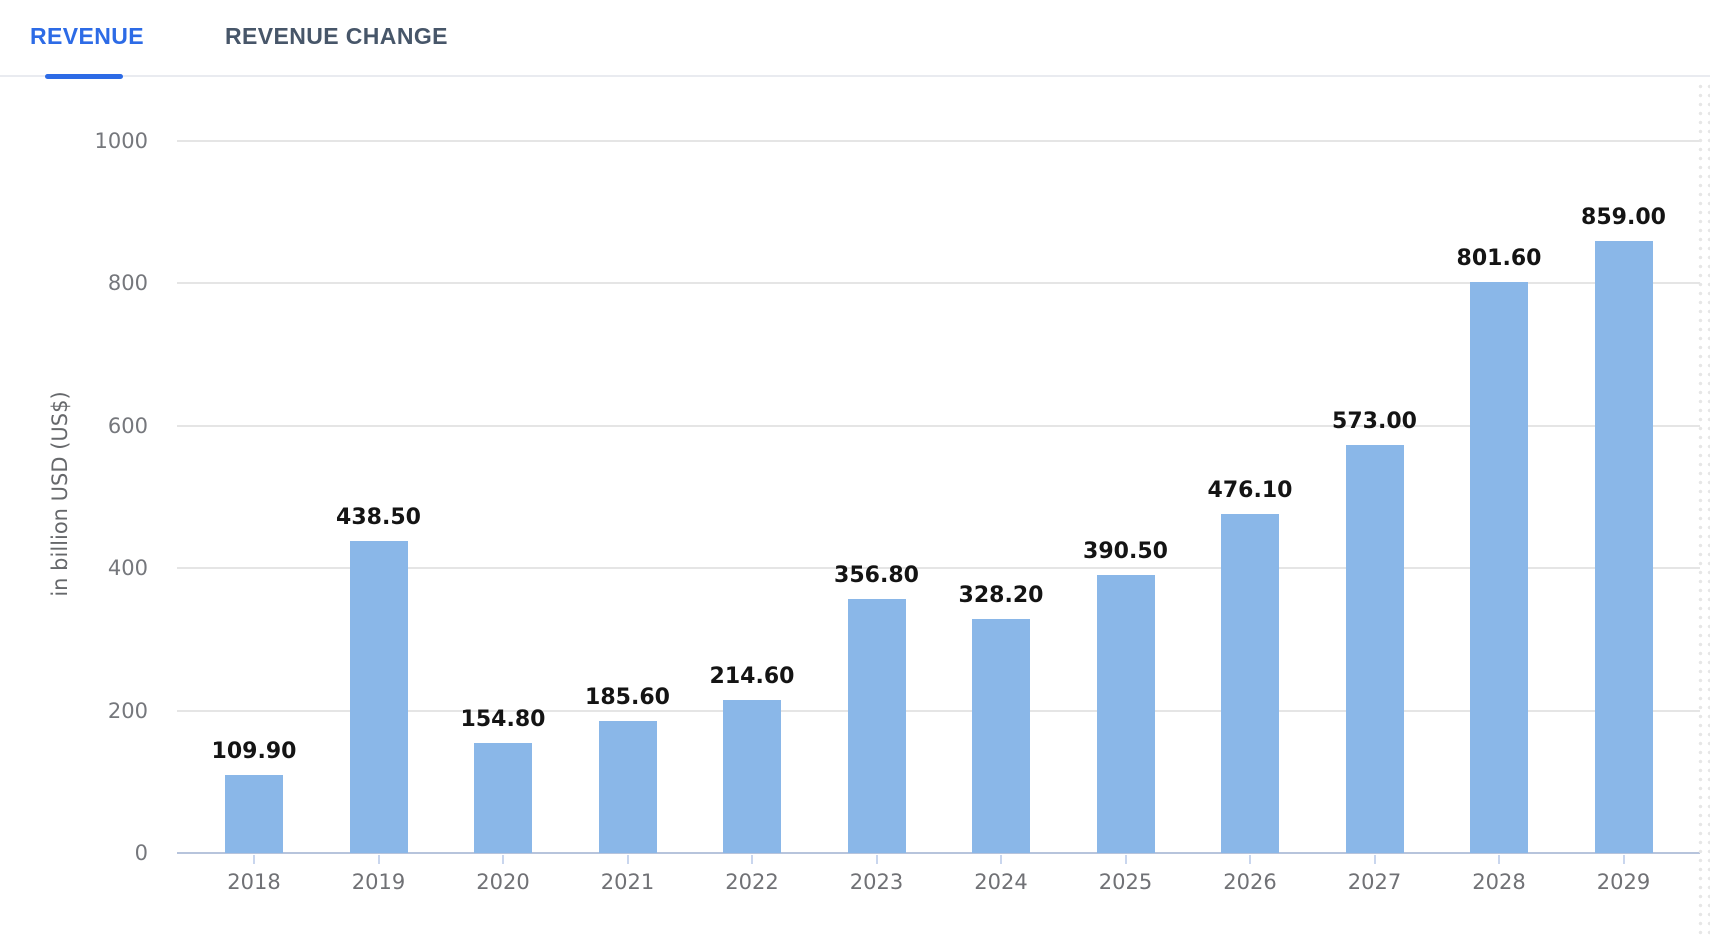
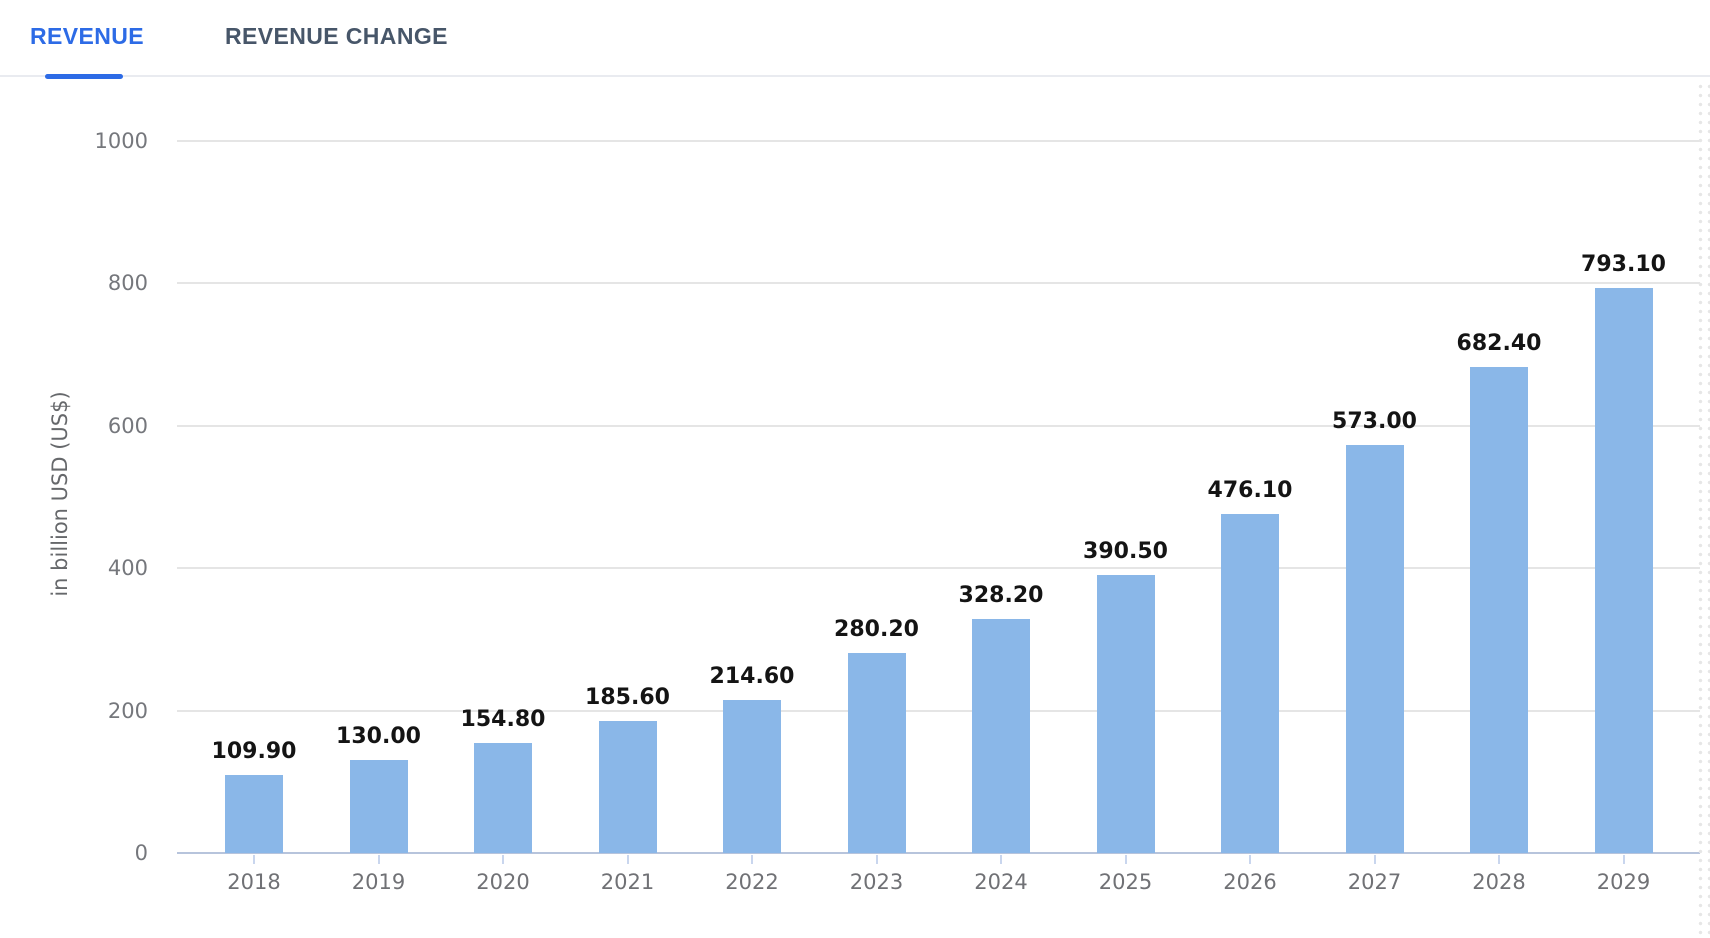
2019: 438.50 -> 130.00
2023: 356.80 -> 280.20
2028: 801.60 -> 682.40
2029: 859.00 -> 793.10
